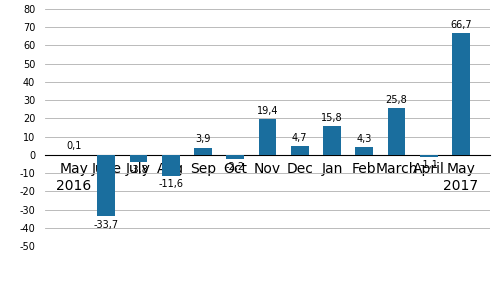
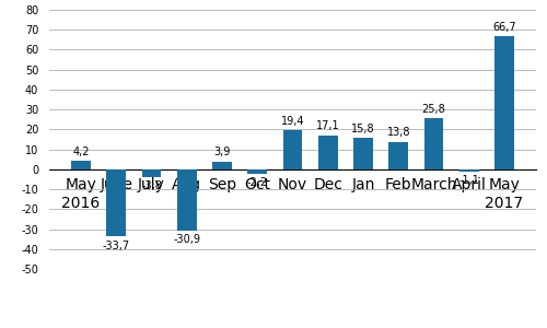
May 2016: 0,1 -> 4,2
Aug: -11,6 -> -30,9
Dec: 4,7 -> 17,1
Feb: 4,3 -> 13,8
